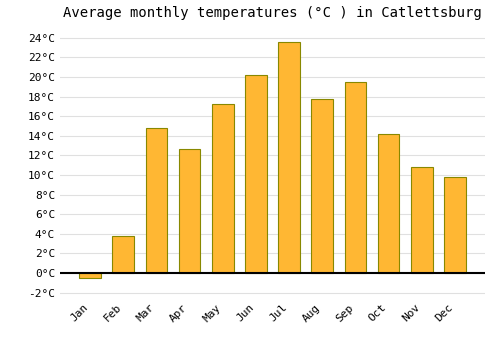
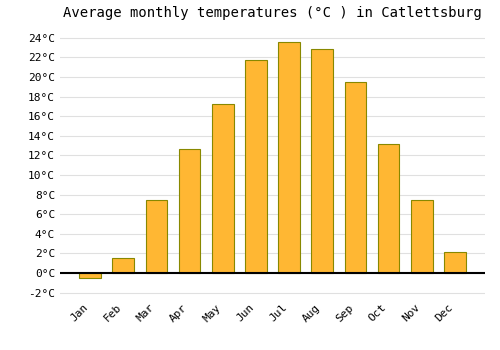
Feb: 3.8°C -> 1.5°C
Mar: 14.8°C -> 7.5°C
Jun: 20.2°C -> 21.7°C
Aug: 17.8°C -> 22.9°C
Oct: 14.2°C -> 13.2°C
Nov: 10.8°C -> 7.5°C
Dec: 9.8°C -> 2.1°C
